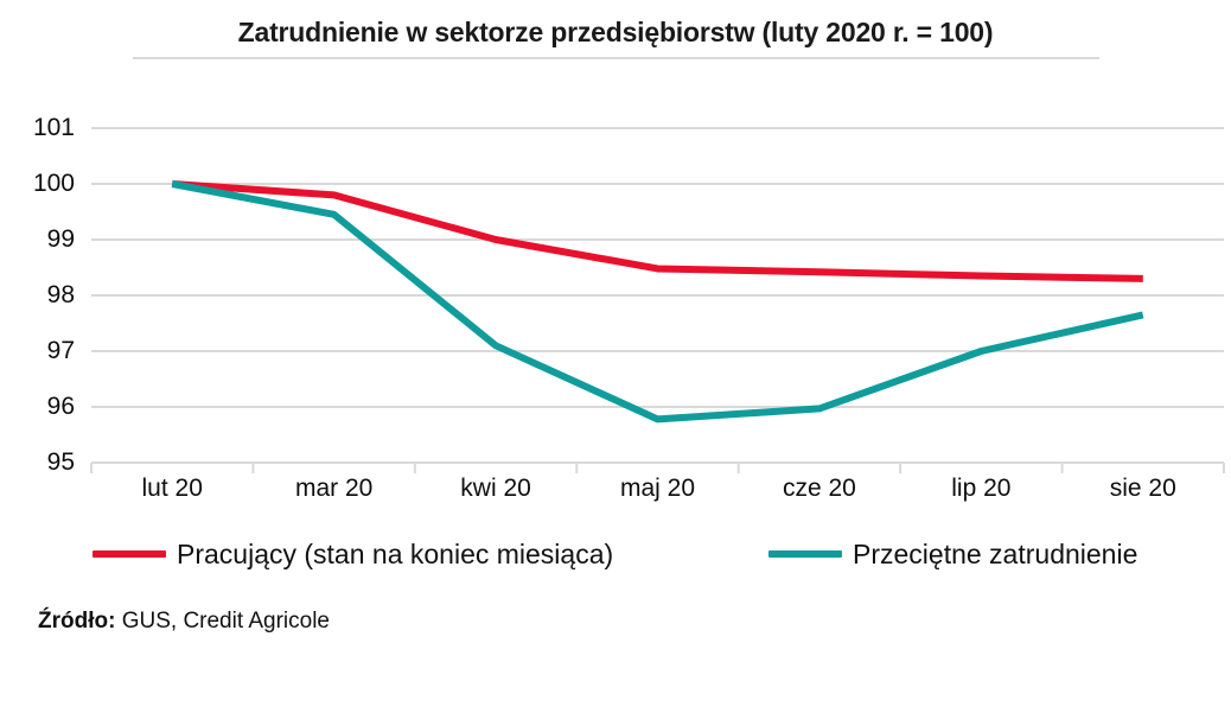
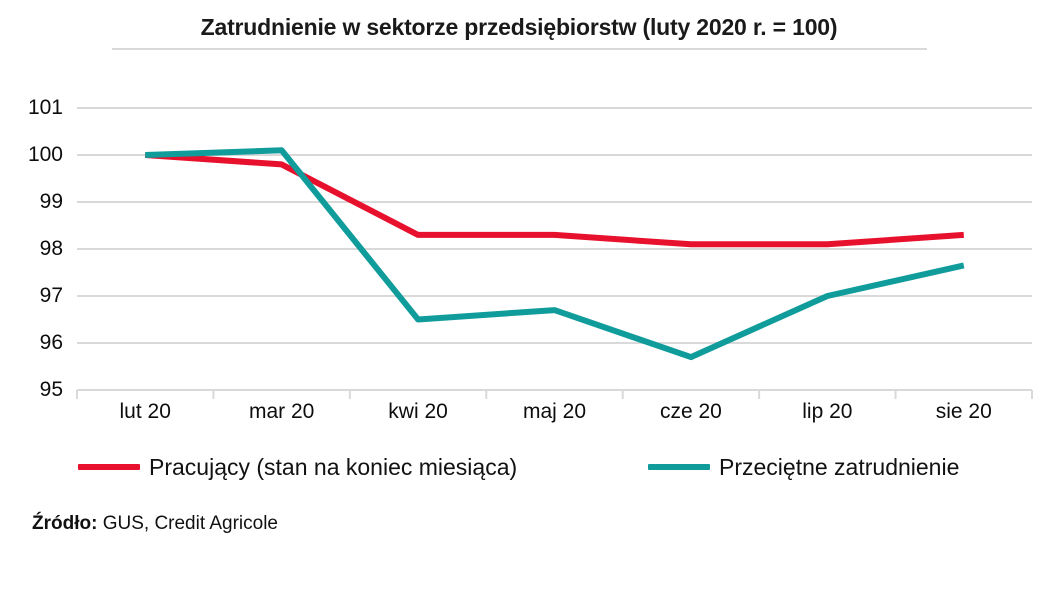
Przeciętne zatrudnienie/mar 20: 99.5 -> 100.1
Pracujący (stan na koniec miesiąca)/kwi 20: 99.0 -> 98.3
Przeciętne zatrudnienie/kwi 20: 97.1 -> 96.5
Pracujący (stan na koniec miesiąca)/maj 20: 98.5 -> 98.3
Przeciętne zatrudnienie/maj 20: 95.8 -> 96.7
Pracujący (stan na koniec miesiąca)/cze 20: 98.4 -> 98.1
Przeciętne zatrudnienie/cze 20: 96.0 -> 95.7
Pracujący (stan na koniec miesiąca)/lip 20: 98.3 -> 98.1
